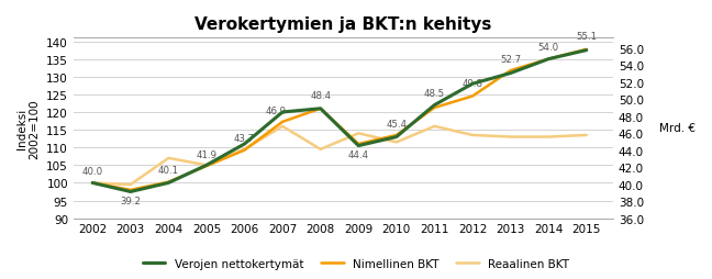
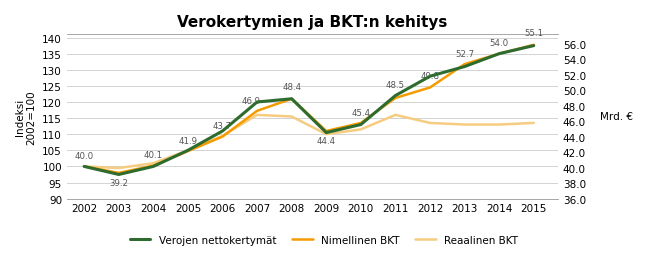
Reaalinen BKT/2004: 107.0 -> 101.0
Reaalinen BKT/2008: 109.5 -> 115.5
Reaalinen BKT/2009: 114.0 -> 110.0
